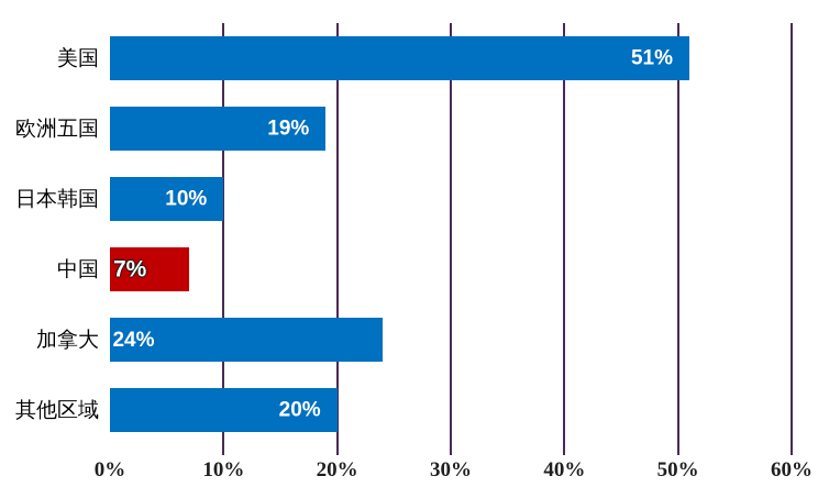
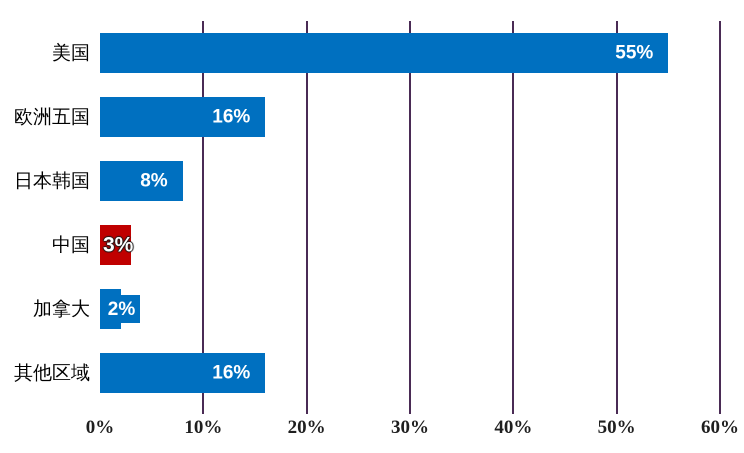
美国: 51% -> 55%
欧洲五国: 19% -> 16%
日本韩国: 10% -> 8%
中国: 7% -> 3%
加拿大: 24% -> 2%
其他区域: 20% -> 16%
